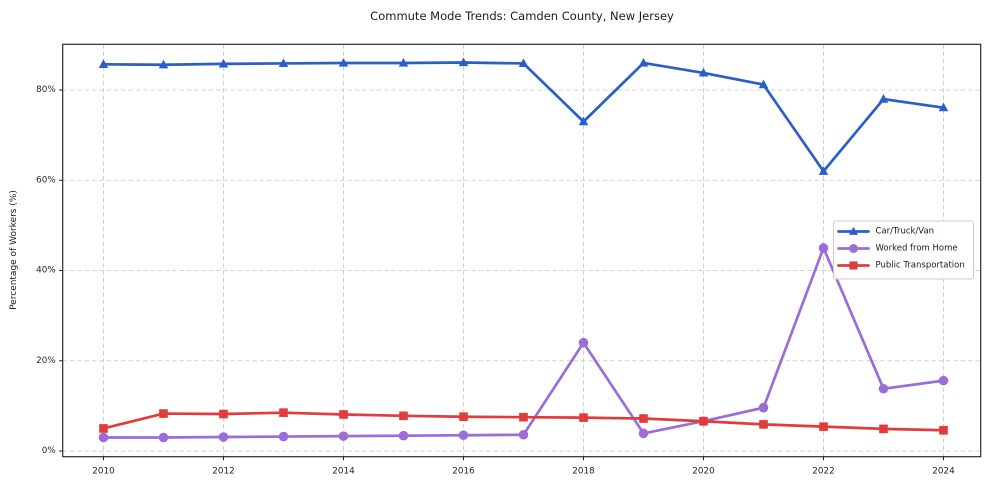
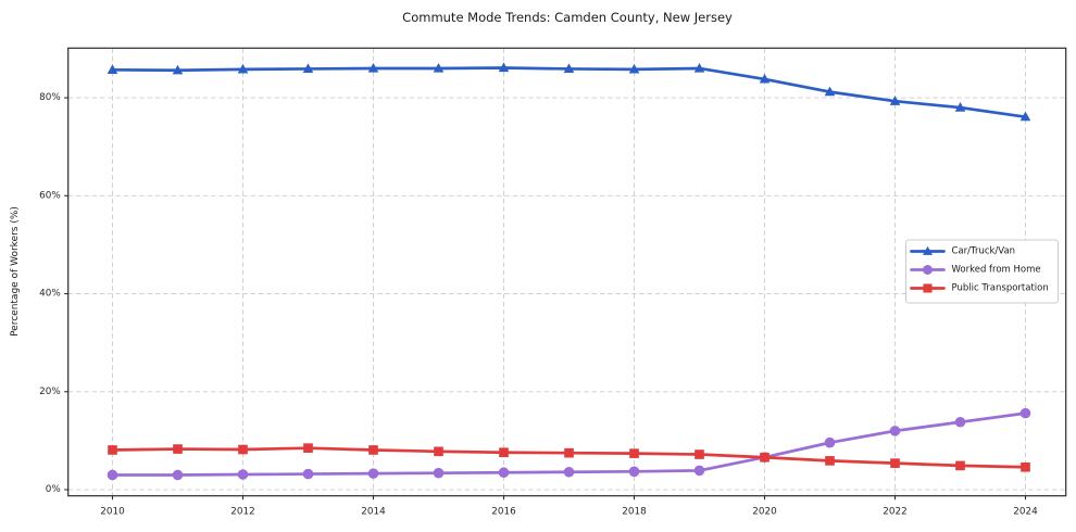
Public Transportation/2010: 5% -> 8%
Car/Truck/Van/2018: 73% -> 86%
Worked from Home/2018: 24% -> 4%
Car/Truck/Van/2022: 62% -> 79%
Worked from Home/2022: 45% -> 12%
